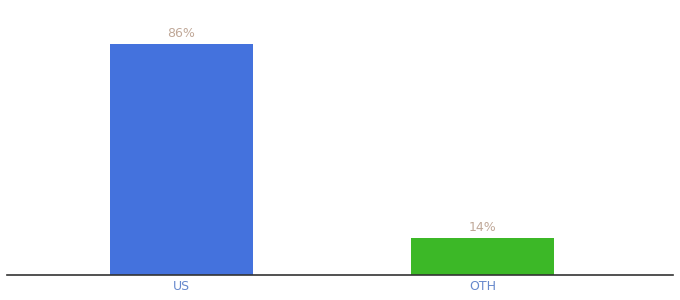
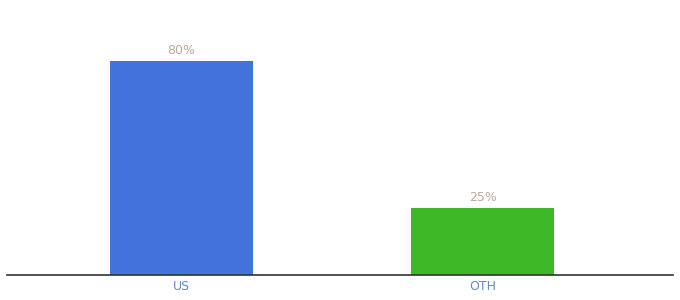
US: 86% -> 80%
OTH: 14% -> 25%
